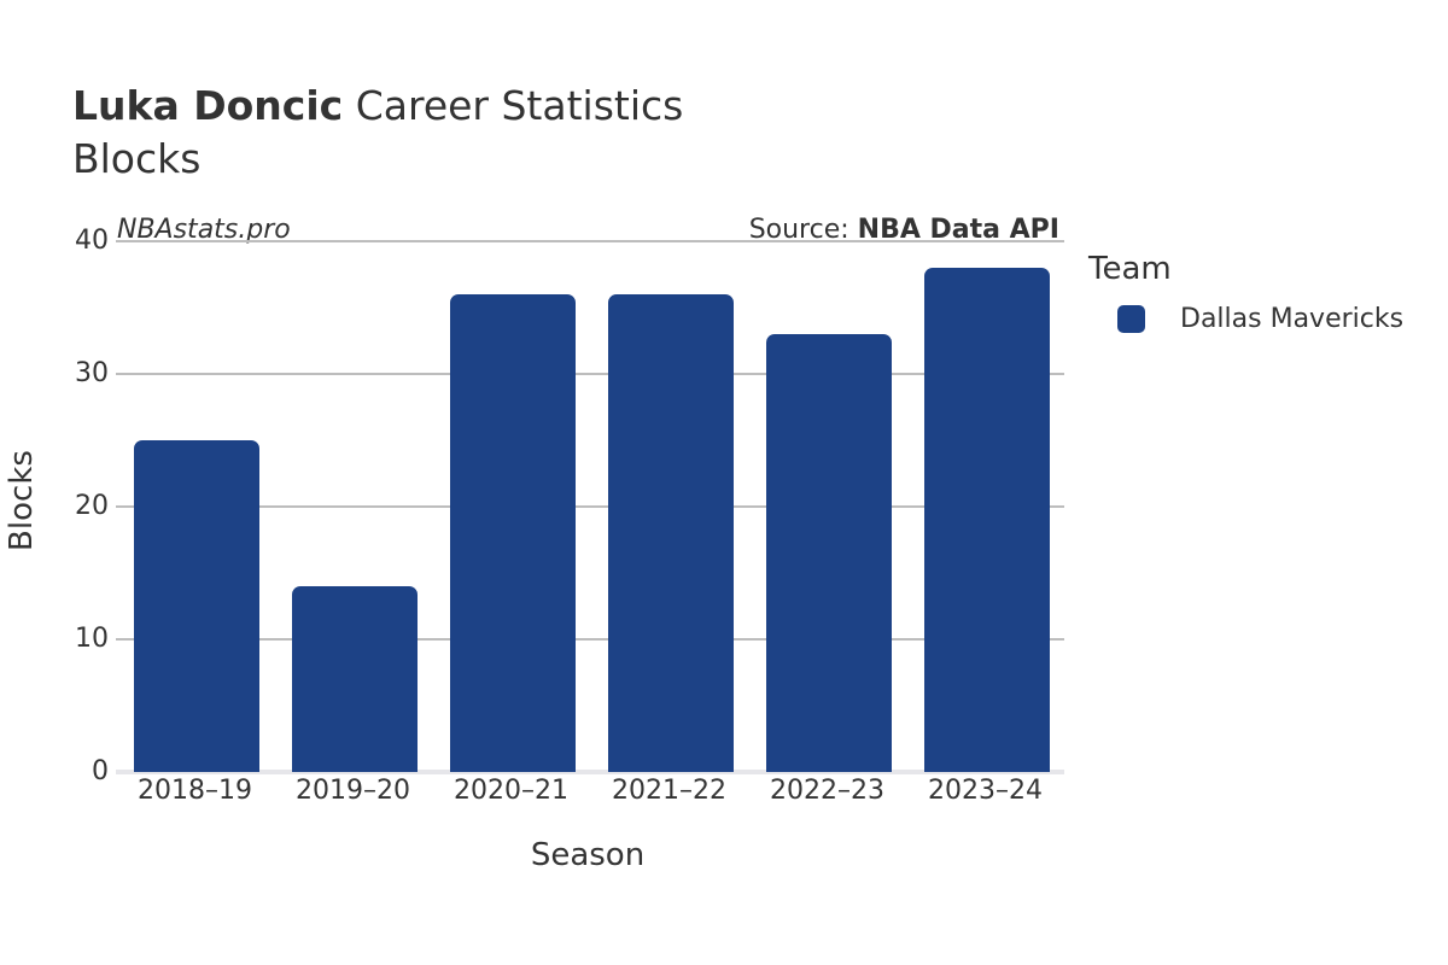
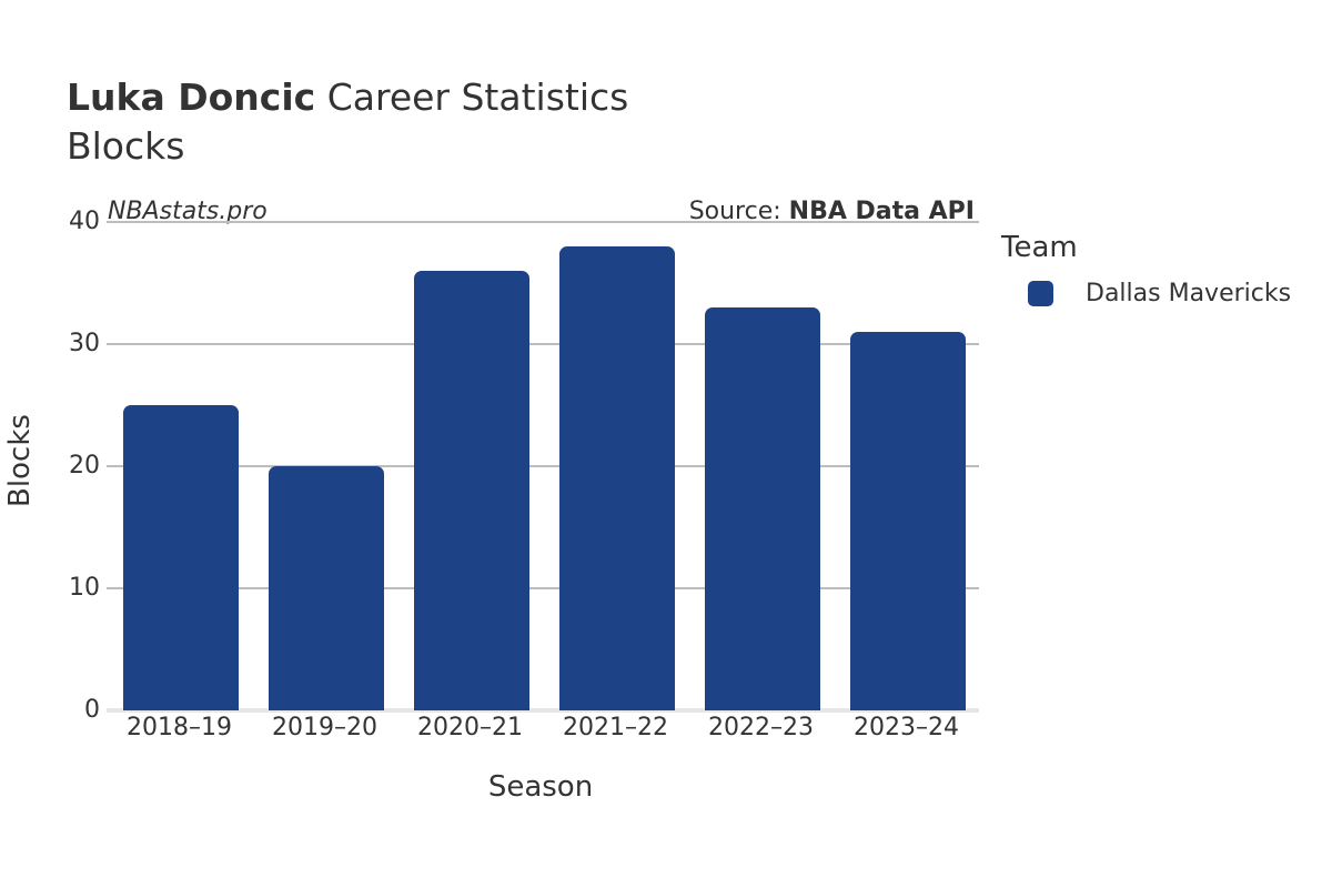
2019–20: 14 -> 20
2021–22: 36 -> 38
2023–24: 38 -> 31
